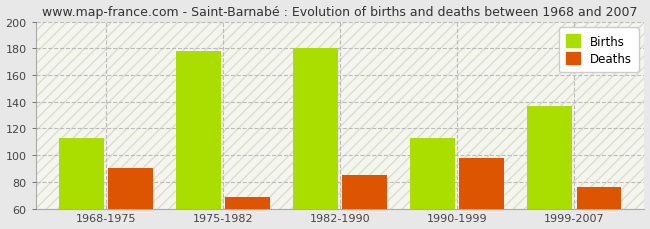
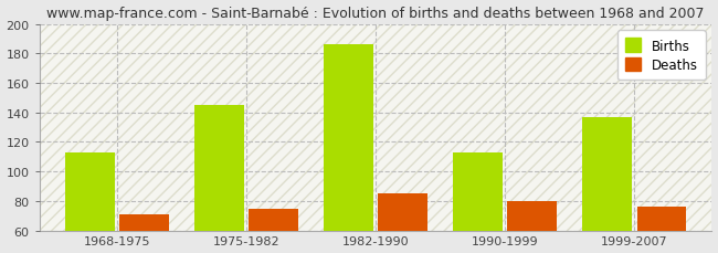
Deaths/1968-1975: 90 -> 71
Births/1975-1982: 178 -> 145
Deaths/1975-1982: 69 -> 75
Births/1982-1990: 180 -> 186
Deaths/1990-1999: 98 -> 80
